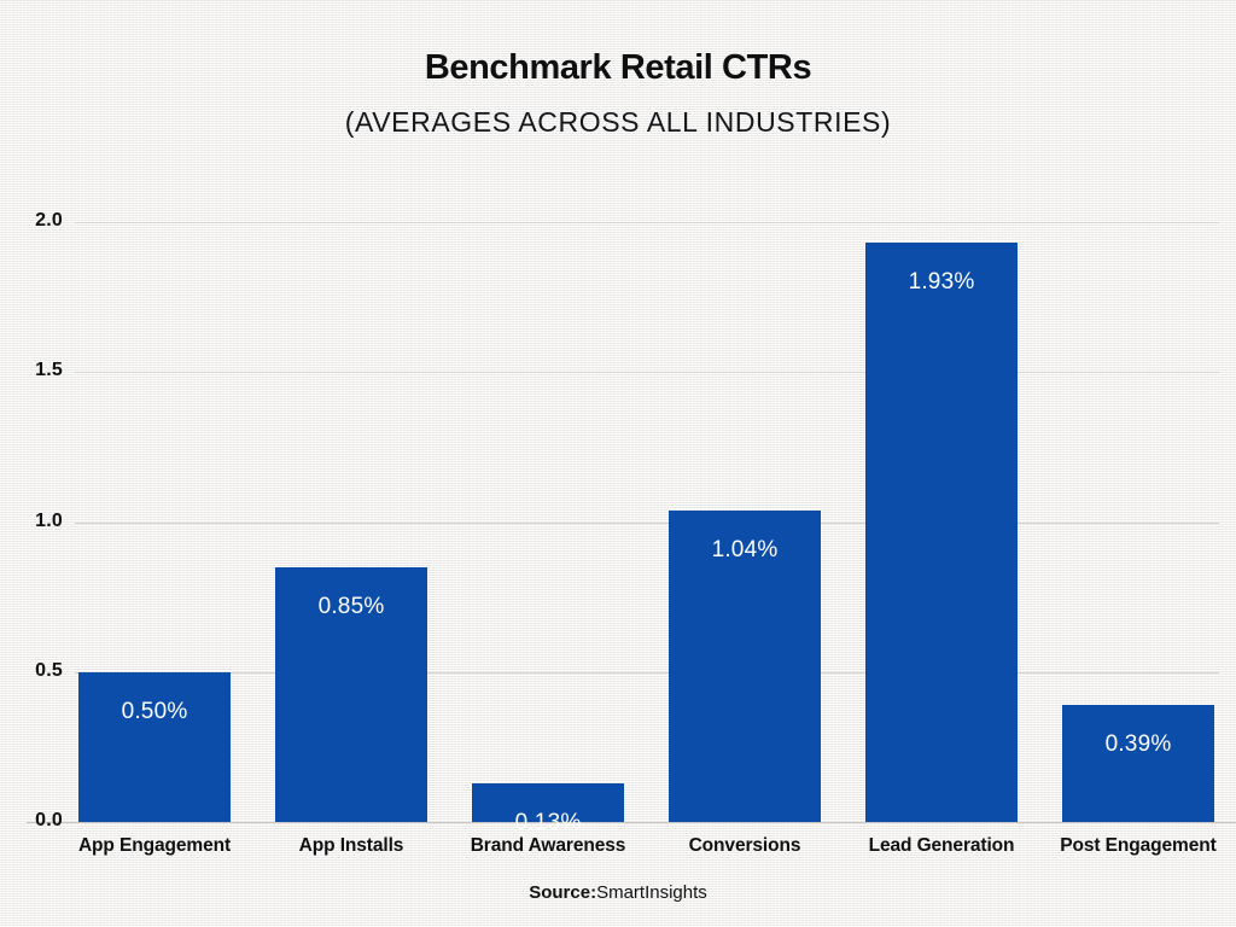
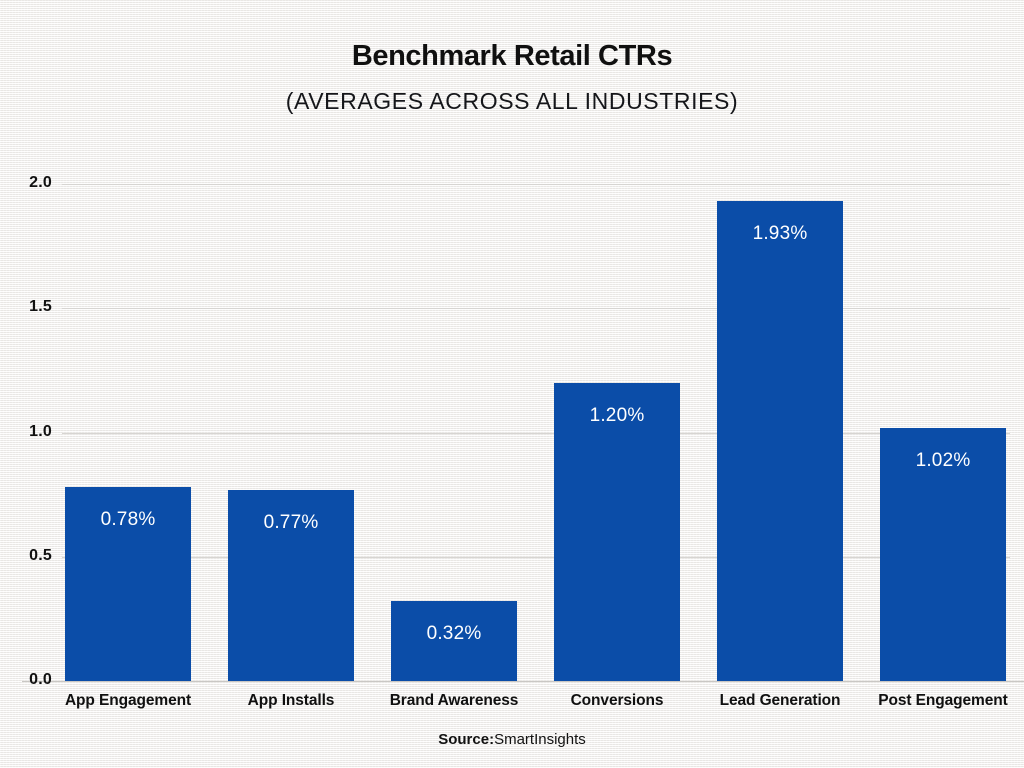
App Engagement: 0.50% -> 0.78%
App Installs: 0.85% -> 0.77%
Brand Awareness: 0.13% -> 0.32%
Conversions: 1.04% -> 1.20%
Post Engagement: 0.39% -> 1.02%
